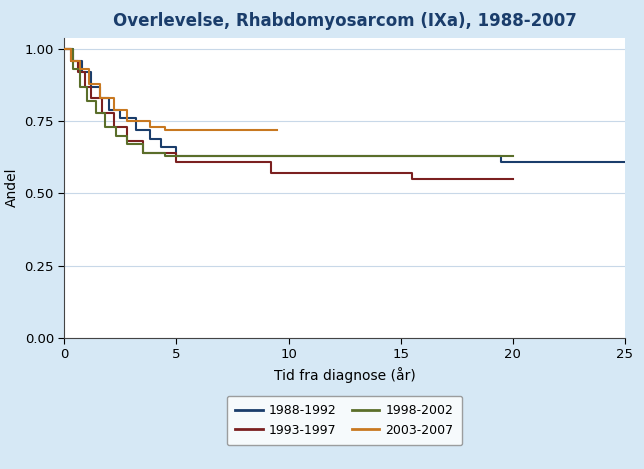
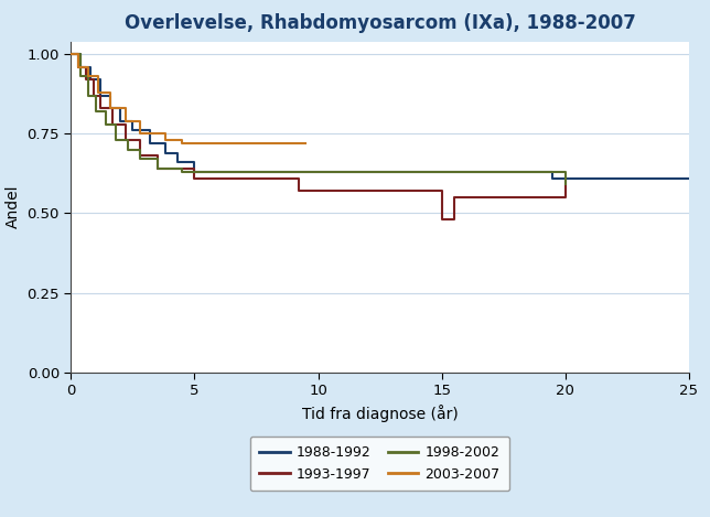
1993-1997/15: 0.57 -> 0.48
1993-1997/20: 0.55 -> 0.60
1998-2002/20: 0.63 -> 0.59
